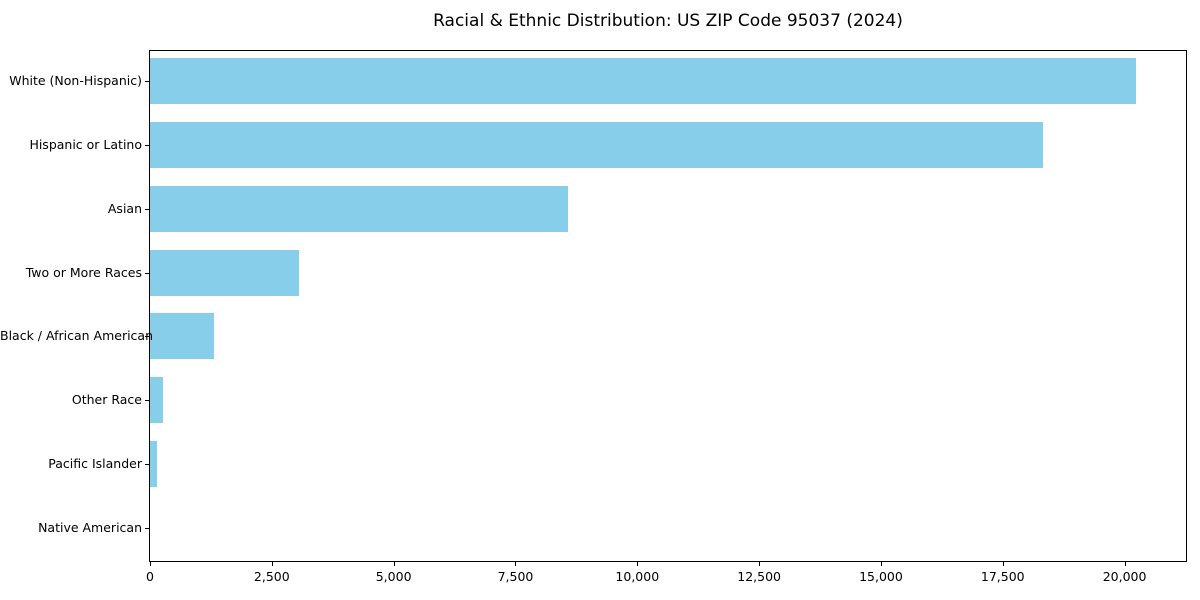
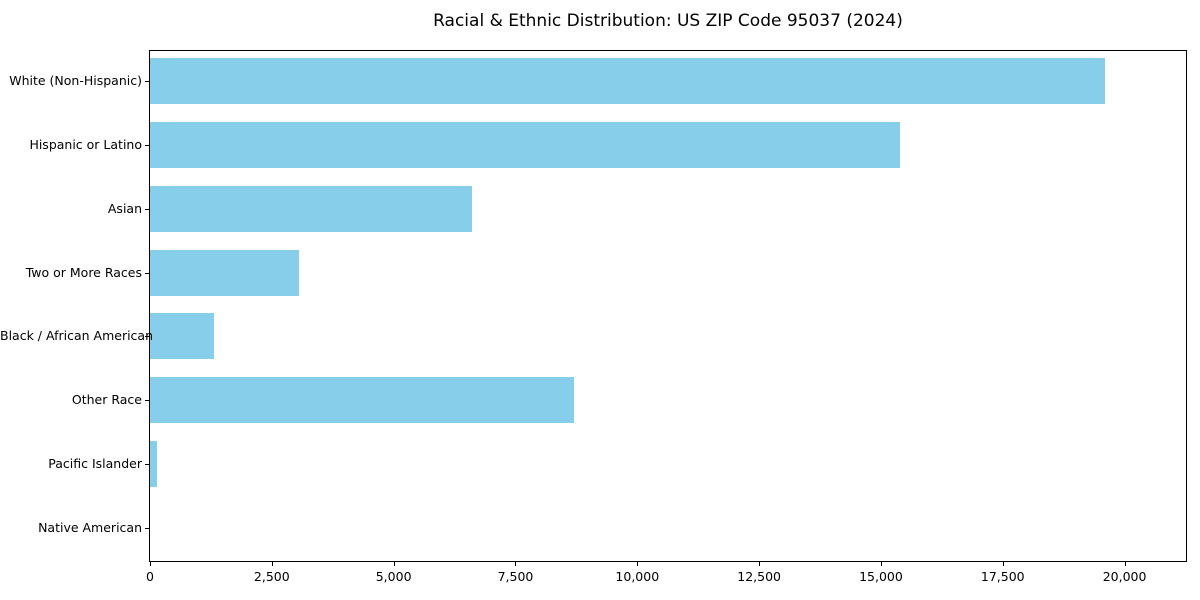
White (Non-Hispanic): 20200 -> 19600
Hispanic or Latino: 18300 -> 15400
Asian: 8600 -> 6600
Other Race: 300 -> 8700
